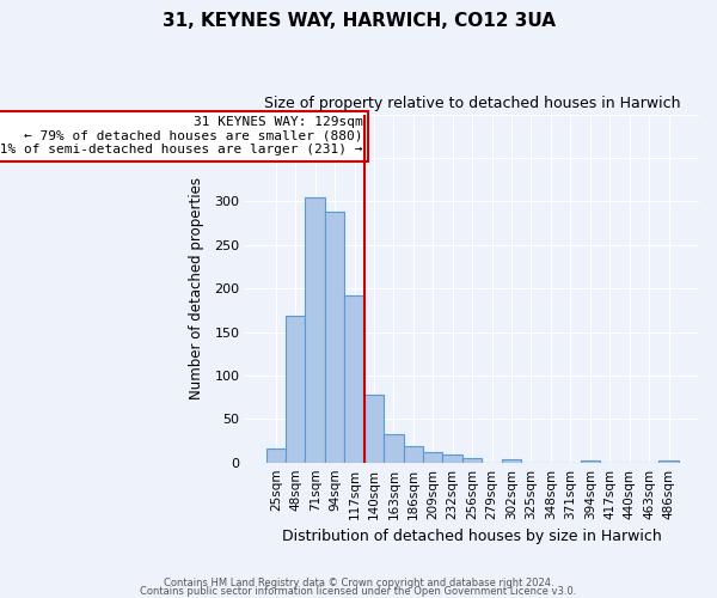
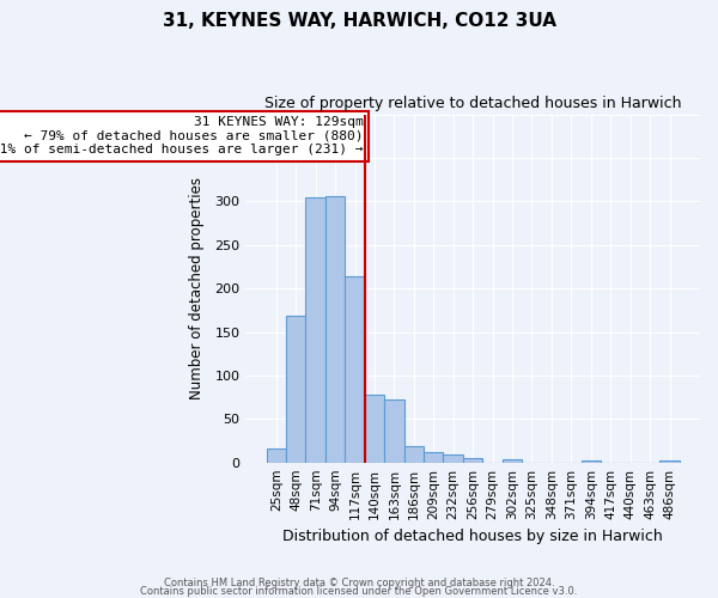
94sqm: 288 -> 306
117sqm: 192 -> 214
163sqm: 32 -> 72
